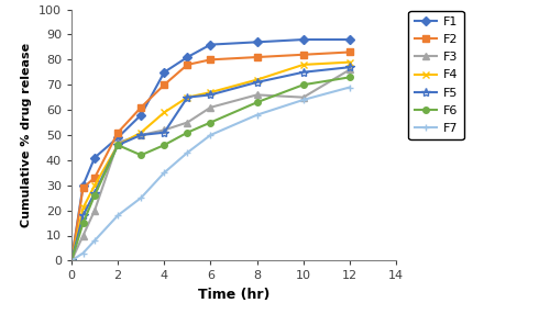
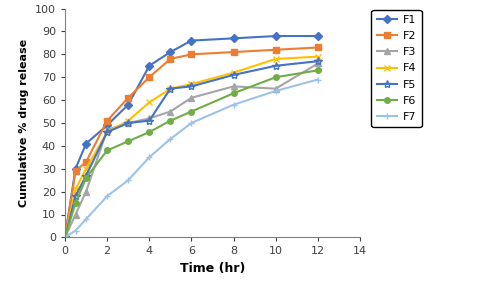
F6/2: 46 -> 38
